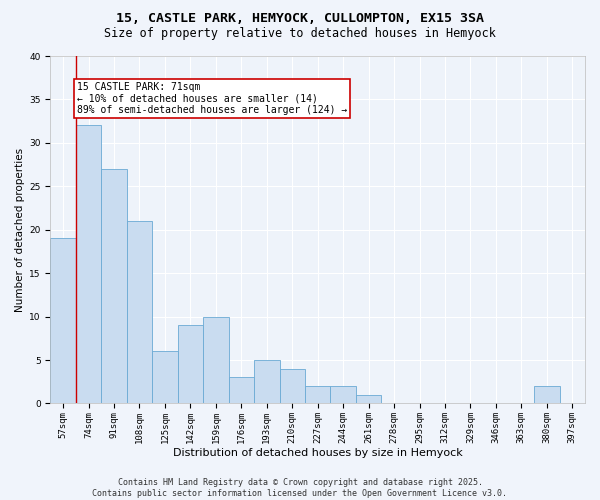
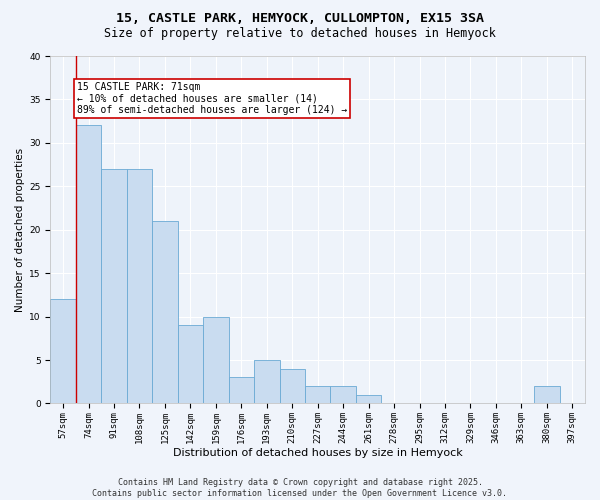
57sqm: 19 -> 12
108sqm: 21 -> 27
125sqm: 6 -> 21
